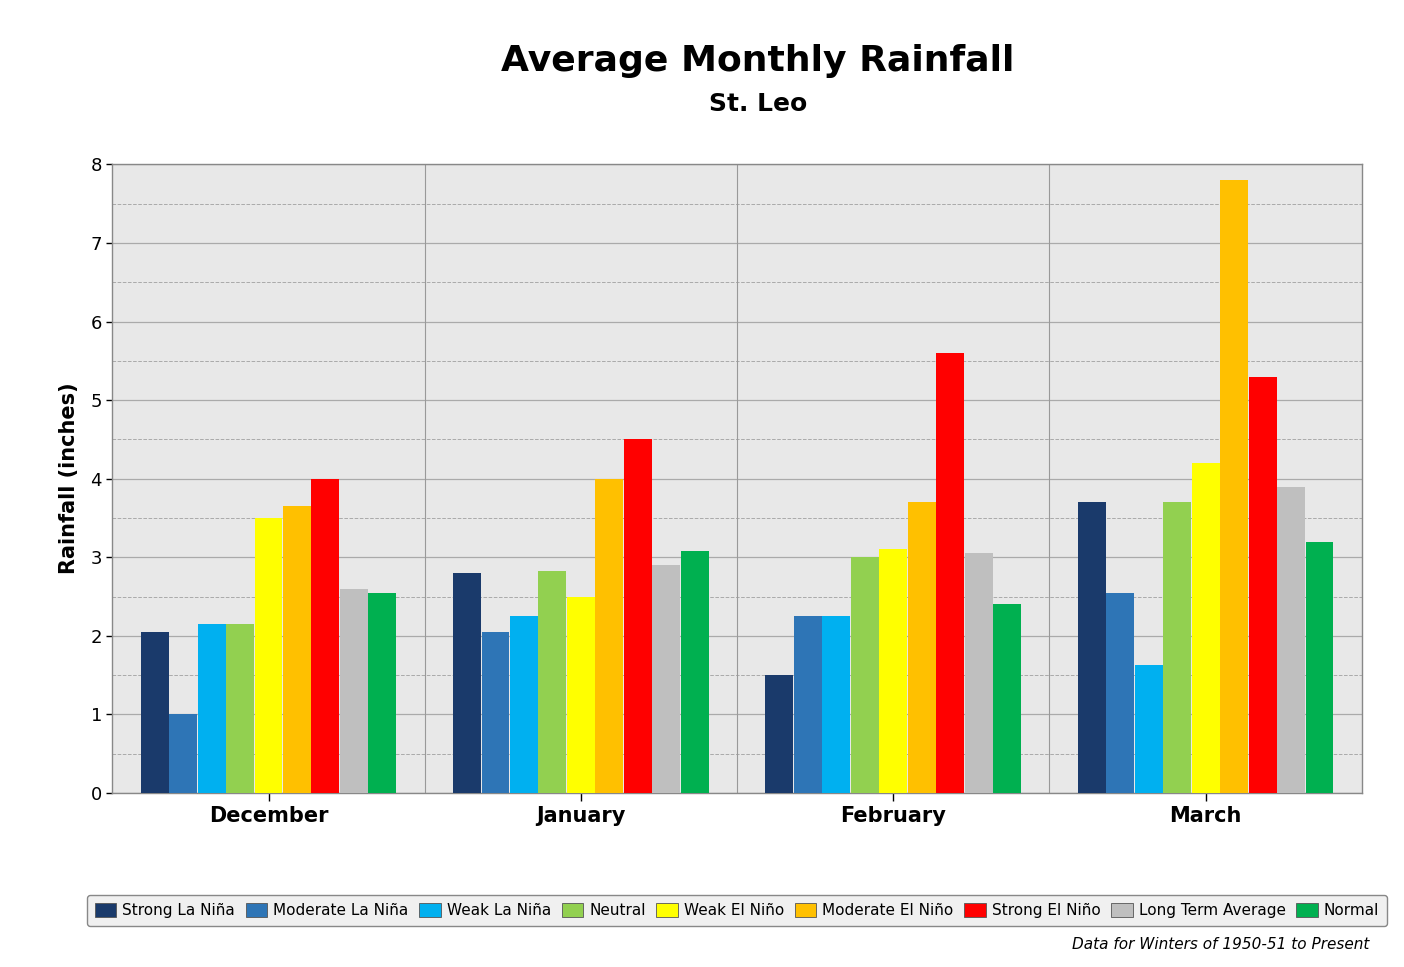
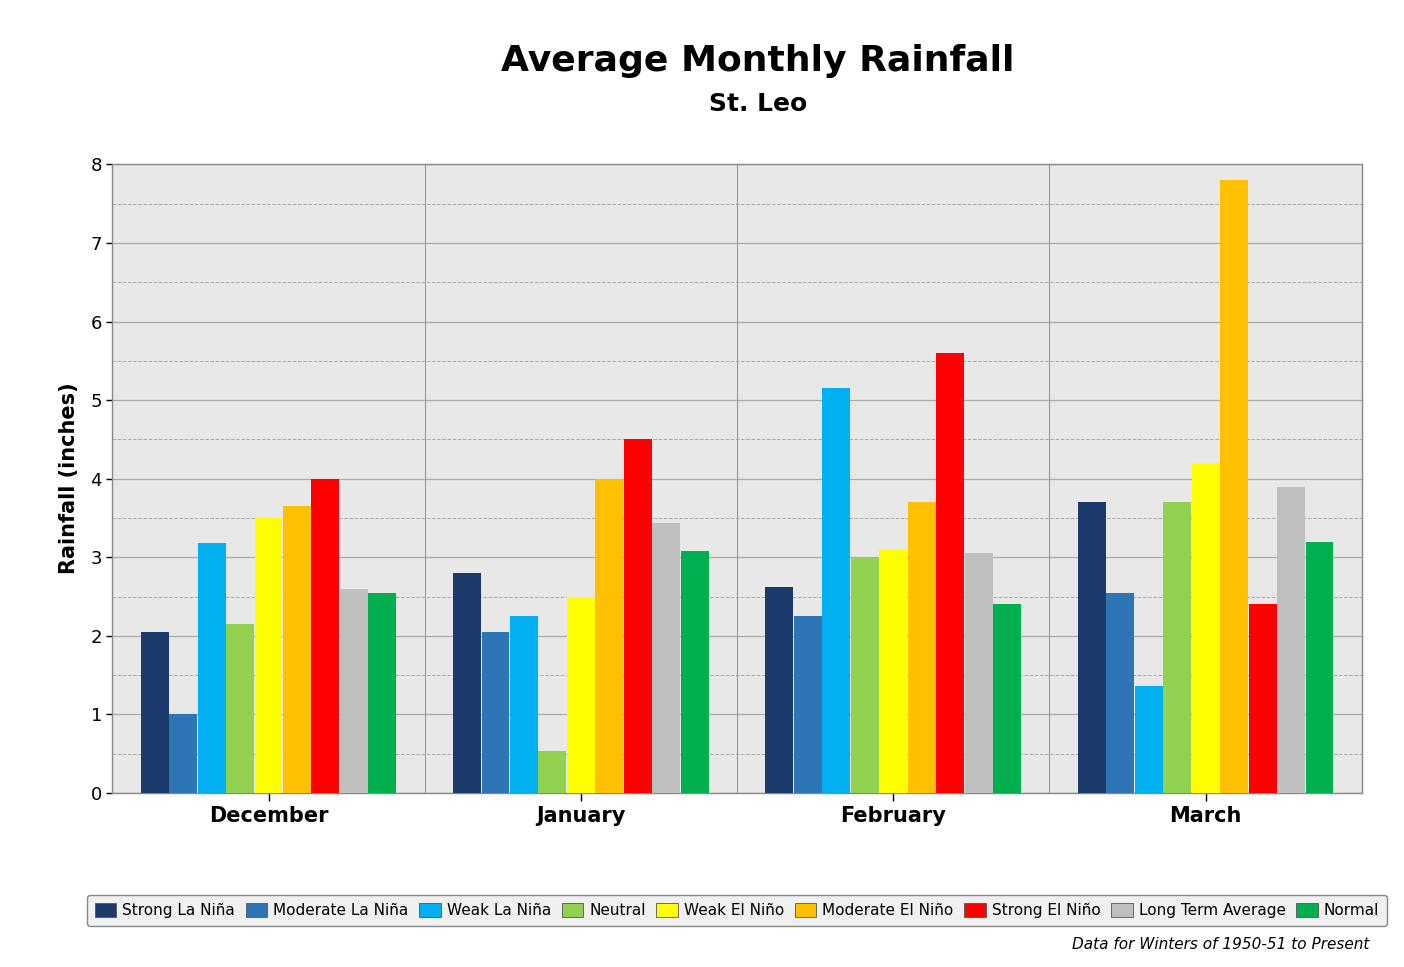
Weak La Niña/December: 2.15 -> 3.18
Neutral/January: 2.83 -> 0.54
Long Term Average/January: 2.90 -> 3.44
Strong La Niña/February: 1.50 -> 2.62
Weak La Niña/February: 2.25 -> 5.16
Weak La Niña/March: 1.63 -> 1.36
Strong El Niño/March: 5.3 -> 2.4
